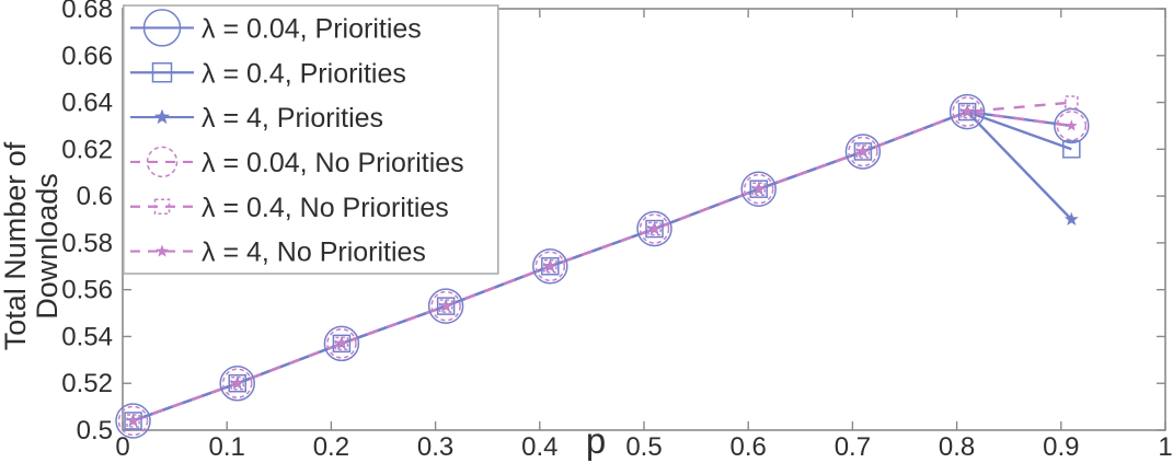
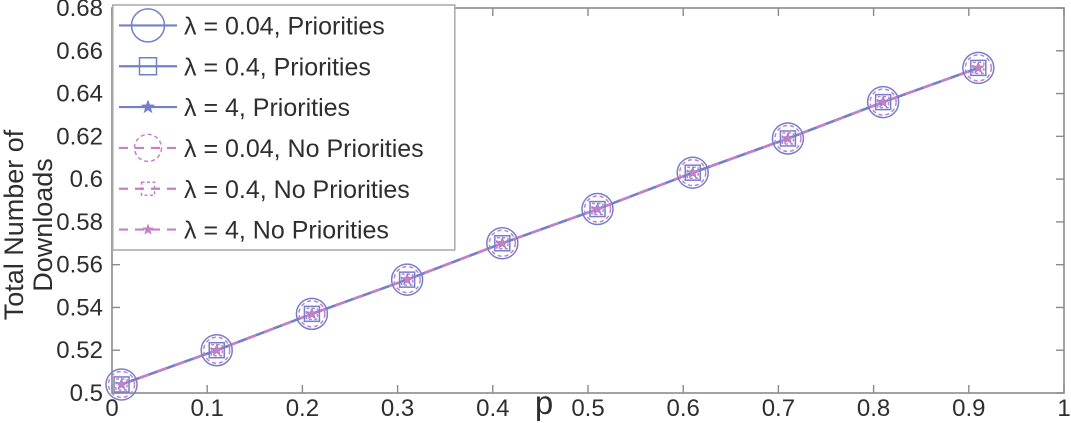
λ = 0.04, Priorities/0.91: 0.63 -> 0.65
λ = 0.4, Priorities/0.91: 0.62 -> 0.65
λ = 4, Priorities/0.91: 0.59 -> 0.65
λ = 0.04, No Priorities/0.91: 0.63 -> 0.65
λ = 0.4, No Priorities/0.91: 0.64 -> 0.65
λ = 4, No Priorities/0.91: 0.63 -> 0.65
